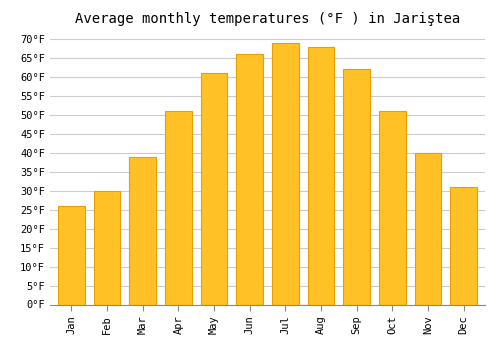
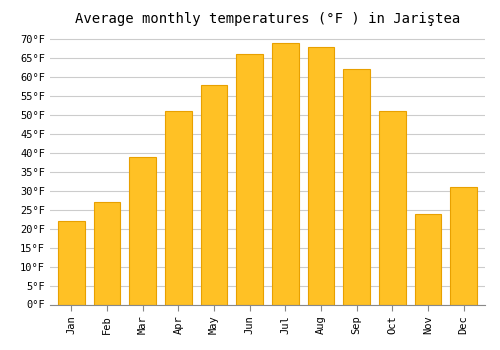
Jan: 26°F -> 22°F
Feb: 30°F -> 27°F
May: 61°F -> 58°F
Nov: 40°F -> 24°F
